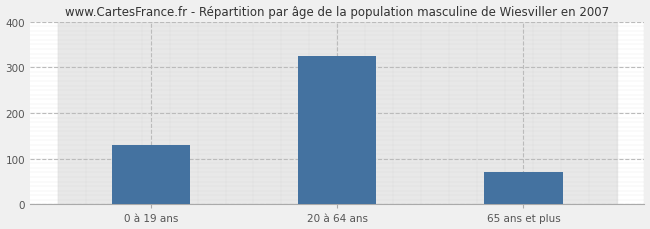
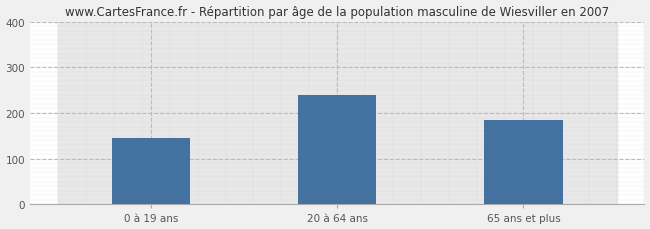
0 à 19 ans: 130 -> 145
20 à 64 ans: 325 -> 240
65 ans et plus: 70 -> 185
